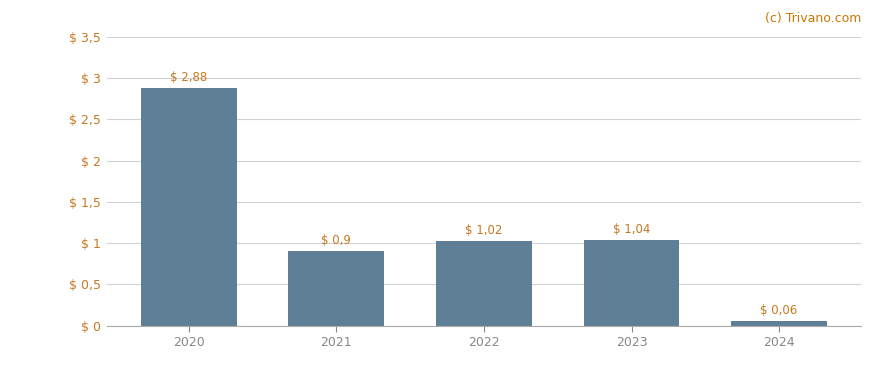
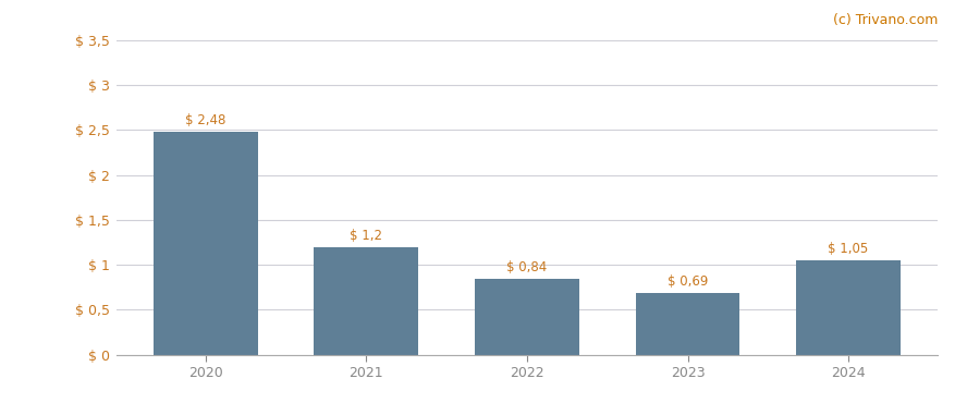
2020: 2,88 -> 2,48
2021: 0,9 -> 1,2
2022: 1,02 -> 0,84
2023: 1,04 -> 0,69
2024: 0,06 -> 1,05
